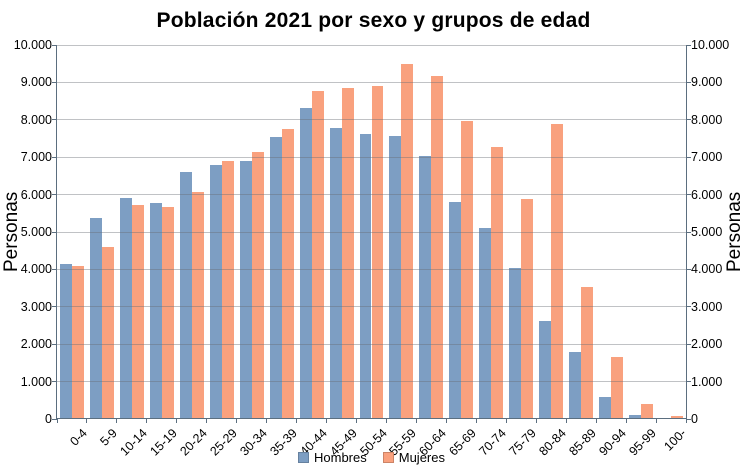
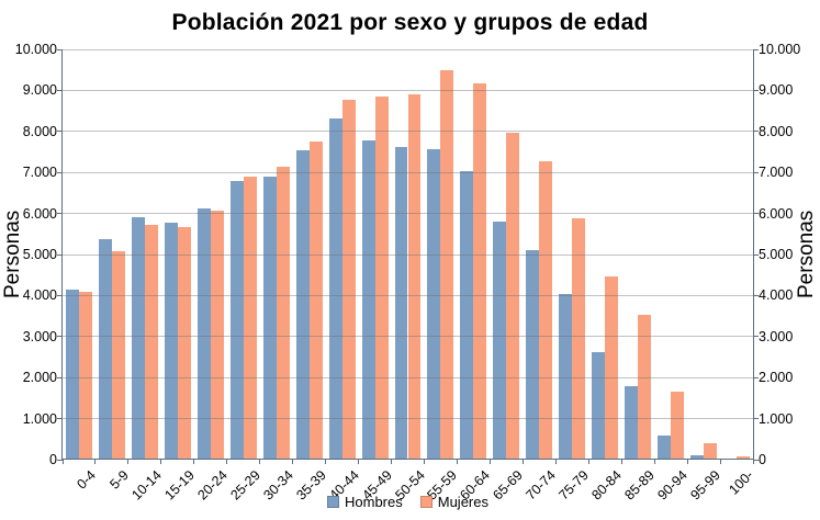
Mujeres/5-9: 4600 -> 5100
Hombres/20-24: 6600 -> 6100
Mujeres/80-84: 7900 -> 4500
